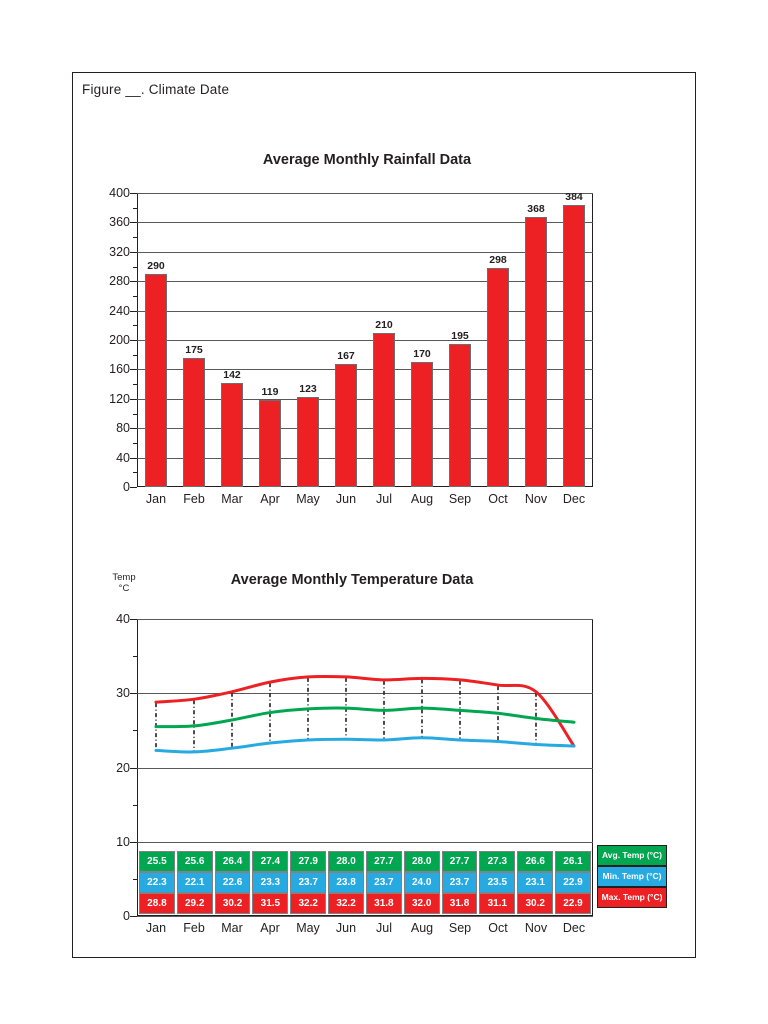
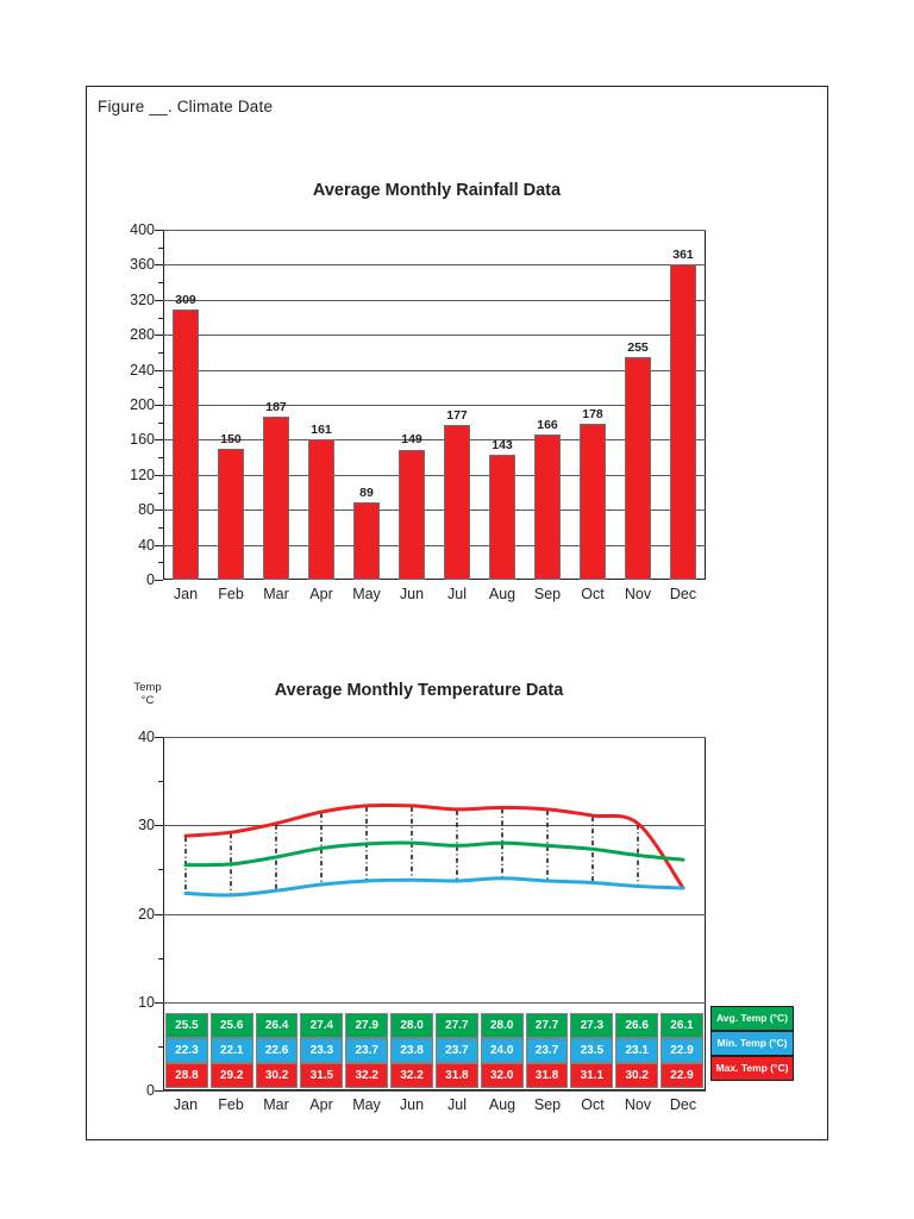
Average Monthly Rainfall Data/Jan: 290 -> 309
Average Monthly Rainfall Data/Feb: 175 -> 150
Average Monthly Rainfall Data/Mar: 142 -> 187
Average Monthly Rainfall Data/Apr: 119 -> 161
Average Monthly Rainfall Data/May: 123 -> 89
Average Monthly Rainfall Data/Jun: 167 -> 149
Average Monthly Rainfall Data/Jul: 210 -> 177
Average Monthly Rainfall Data/Aug: 170 -> 143
Average Monthly Rainfall Data/Sep: 195 -> 166
Average Monthly Rainfall Data/Oct: 298 -> 178
Average Monthly Rainfall Data/Nov: 368 -> 255
Average Monthly Rainfall Data/Dec: 384 -> 361
